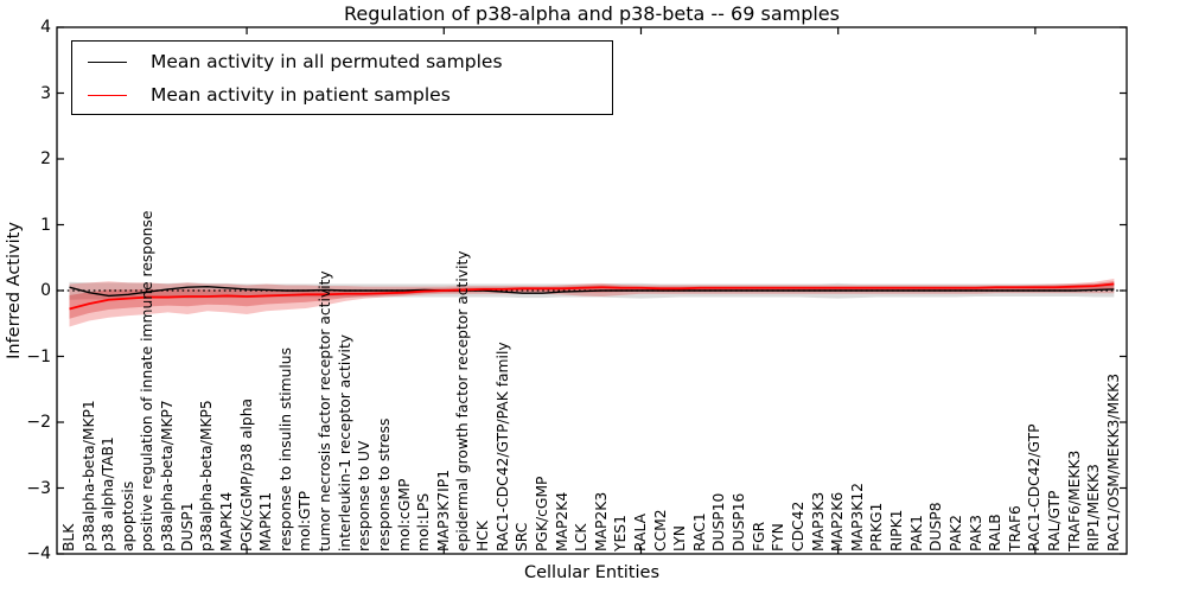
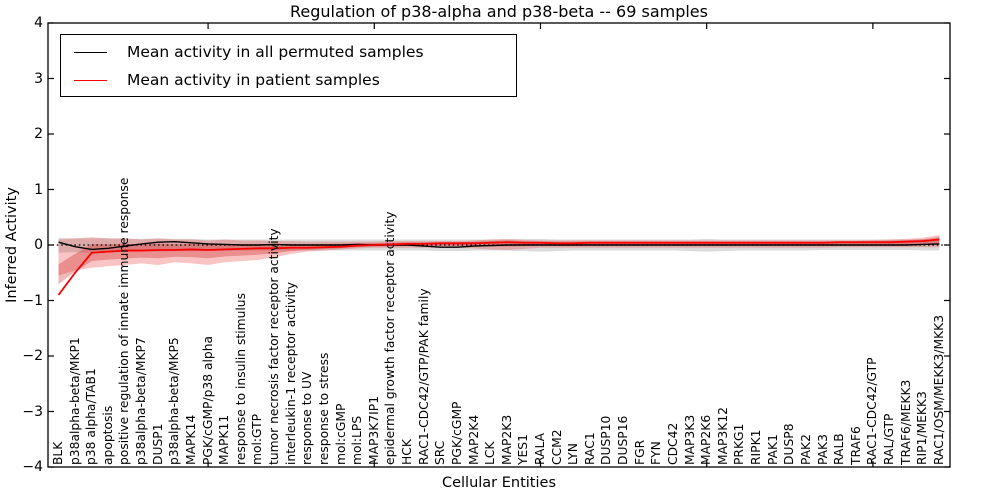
Mean activity in patient samples/BLK: -0.3 -> -0.9
Mean activity in patient samples/p38alpha-beta/MKP1: -0.2 -> -0.5
